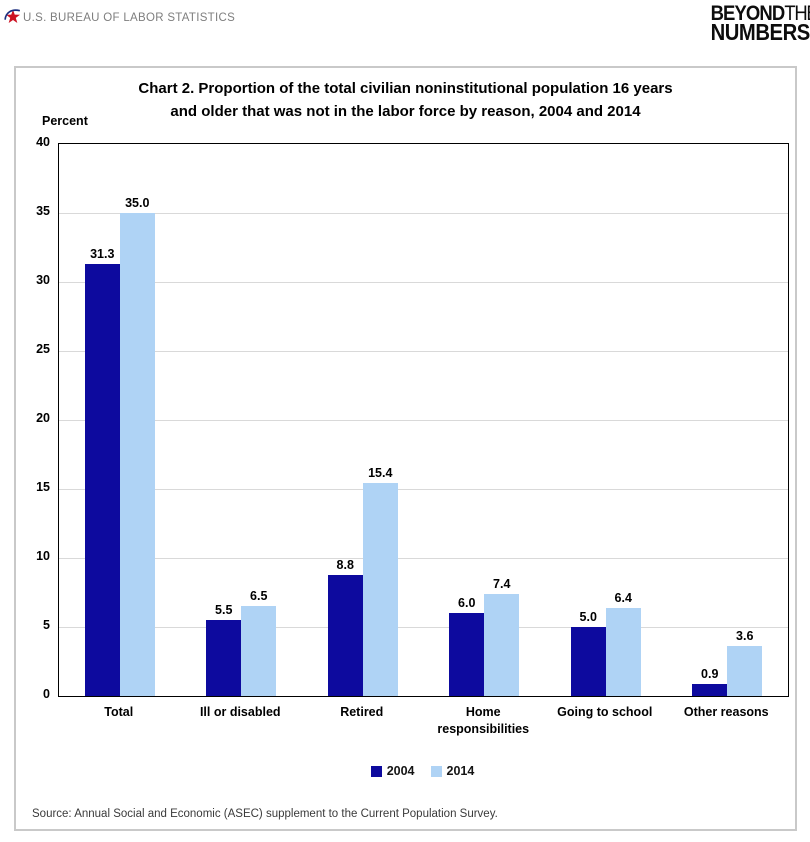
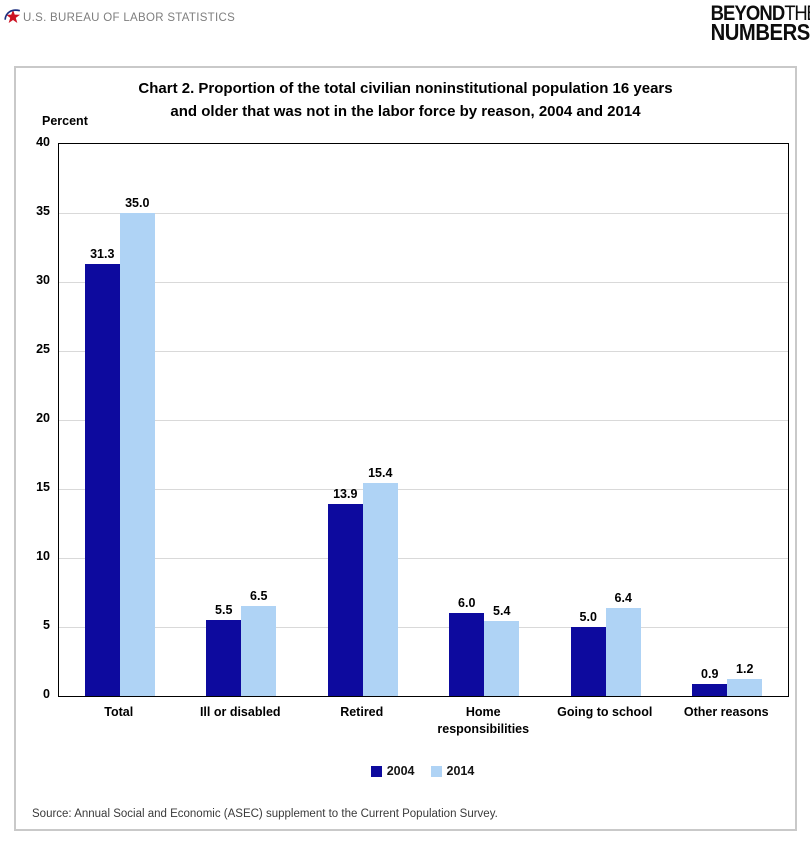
2004/Retired: 8.8 -> 13.9
2014/Home responsibilities: 7.4 -> 5.4
2014/Other reasons: 3.6 -> 1.2
